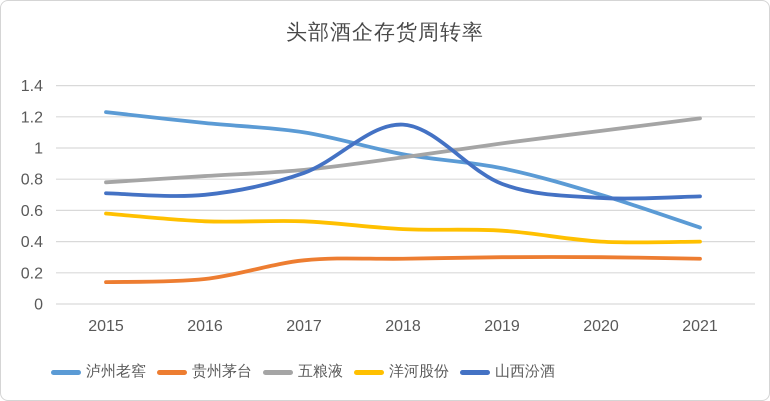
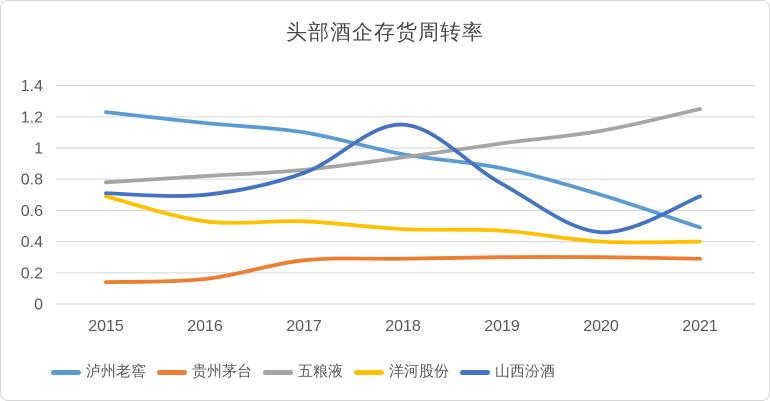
洋河股份/2015: 0.58 -> 0.69
山西汾酒/2020: 0.68 -> 0.46
五粮液/2021: 1.19 -> 1.25
